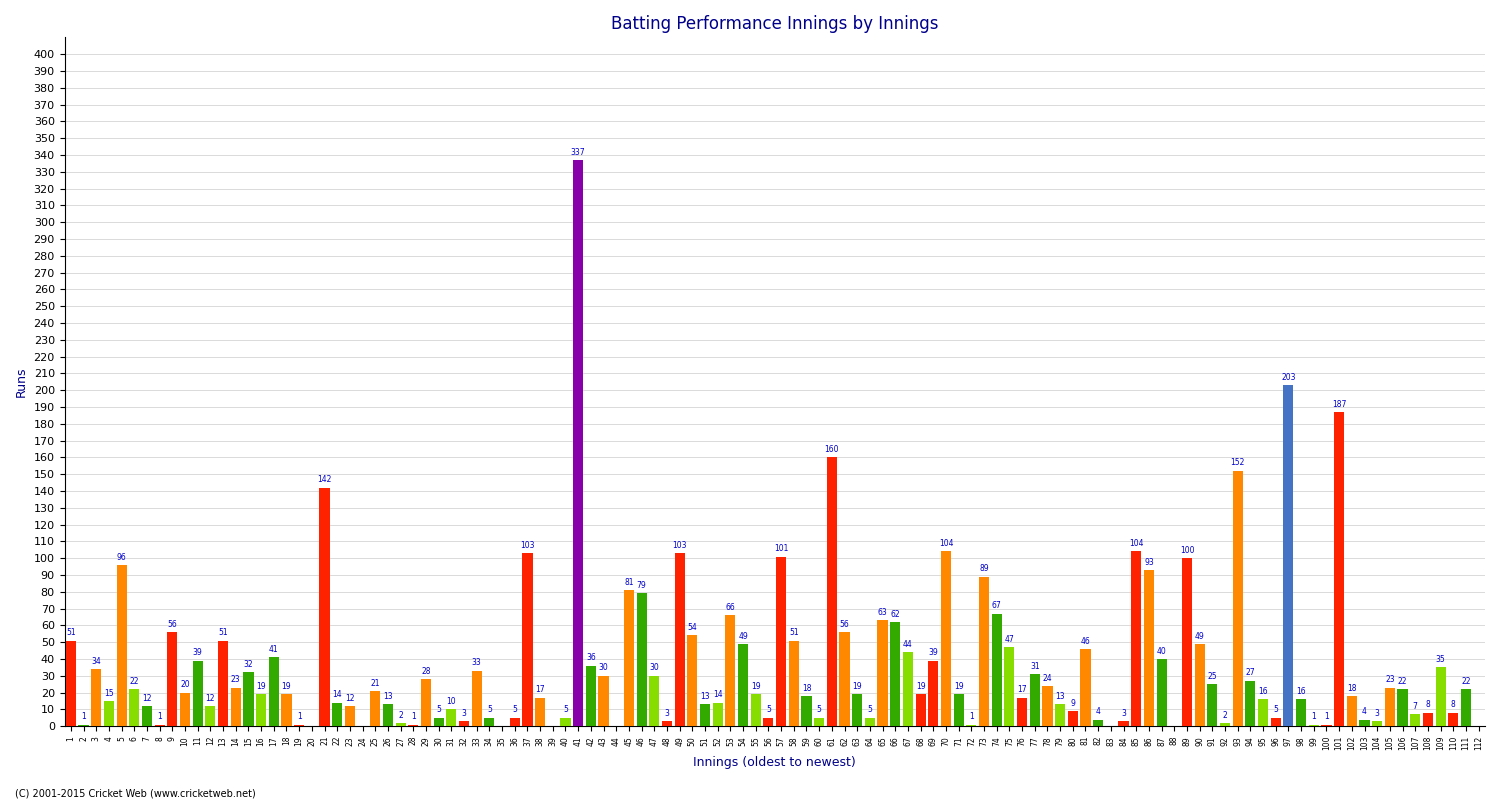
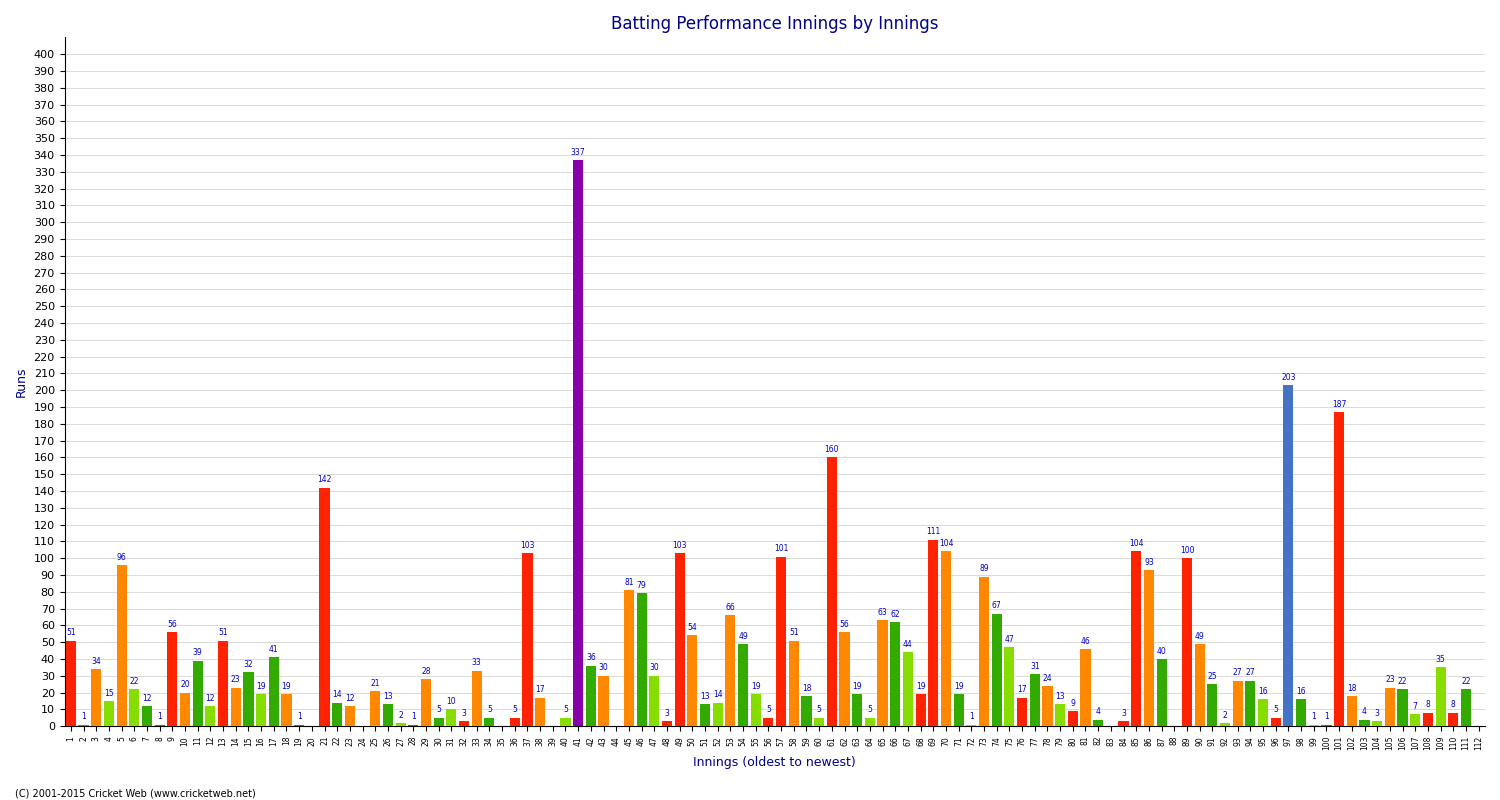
69: 39 -> 111
93: 152 -> 27
